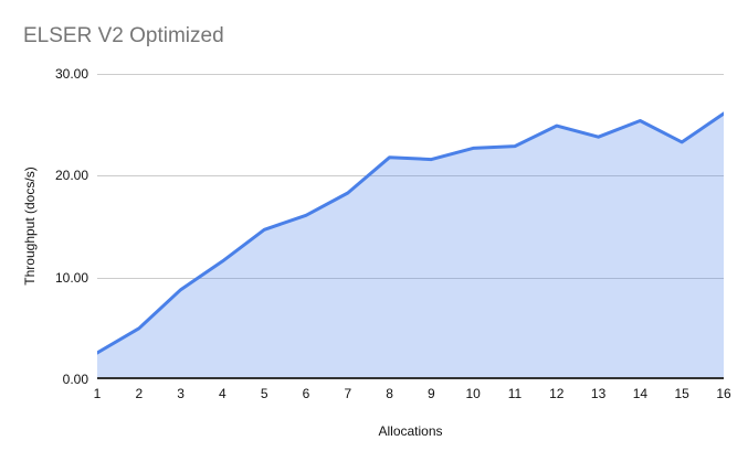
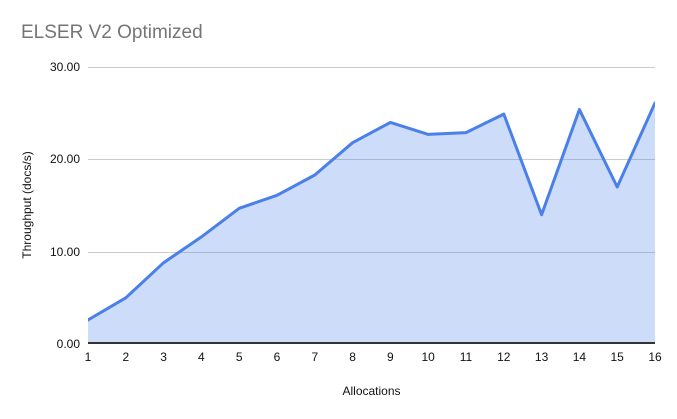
9: 22 -> 24
13: 24 -> 14
15: 23 -> 17
